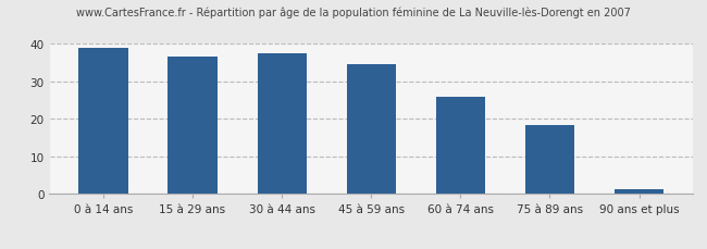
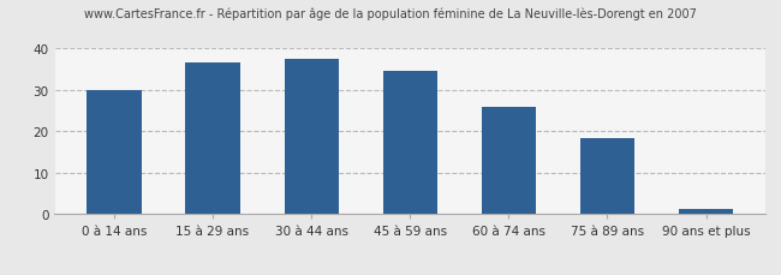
0 à 14 ans: 39.0 -> 30.0
